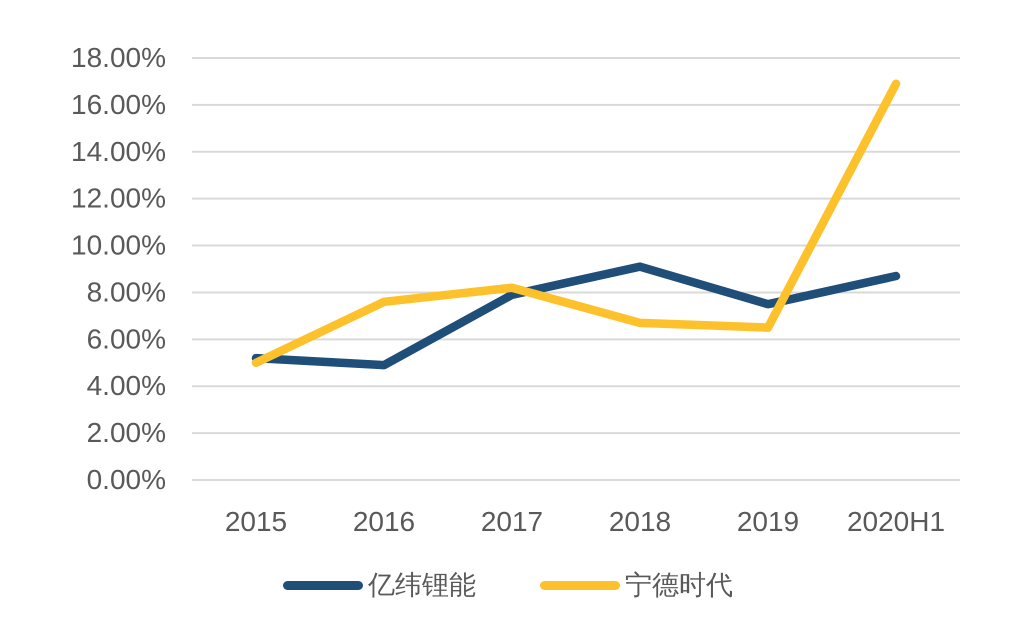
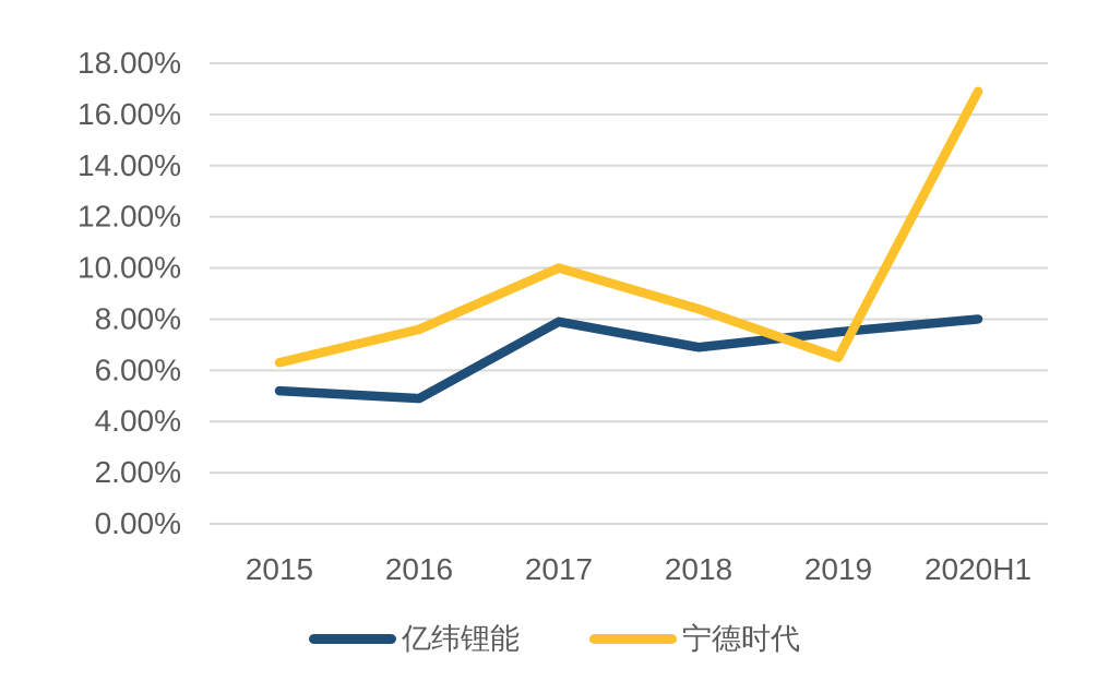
宁德时代/2015: 5.0% -> 6.3%
宁德时代/2017: 8.2% -> 10.0%
亿纬锂能/2018: 9.1% -> 6.9%
宁德时代/2018: 6.7% -> 8.4%
亿纬锂能/2020H1: 8.7% -> 8.0%
